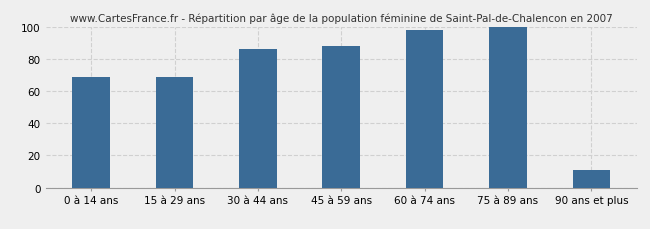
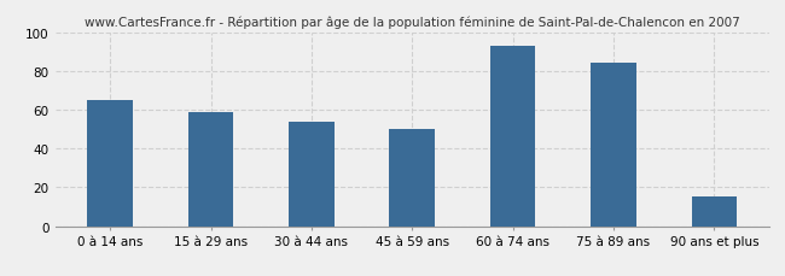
0 à 14 ans: 69 -> 65
15 à 29 ans: 69 -> 59
30 à 44 ans: 86 -> 54
45 à 59 ans: 88 -> 50
60 à 74 ans: 98 -> 93
75 à 89 ans: 100 -> 84
90 ans et plus: 11 -> 15
